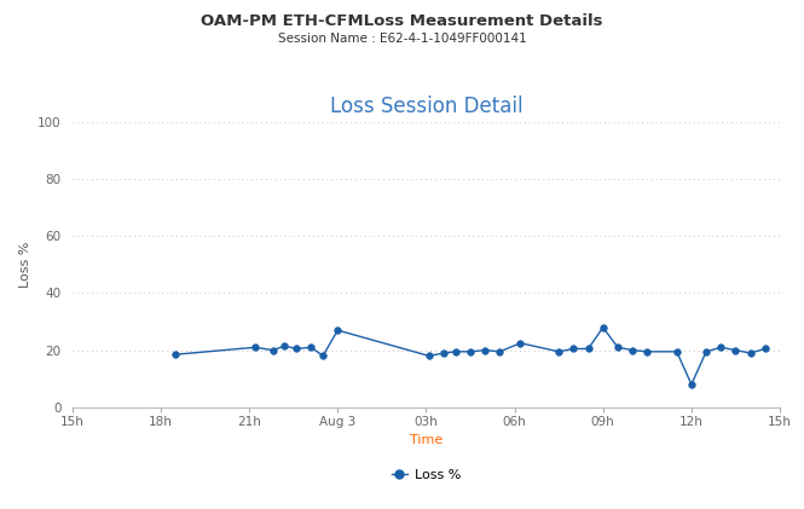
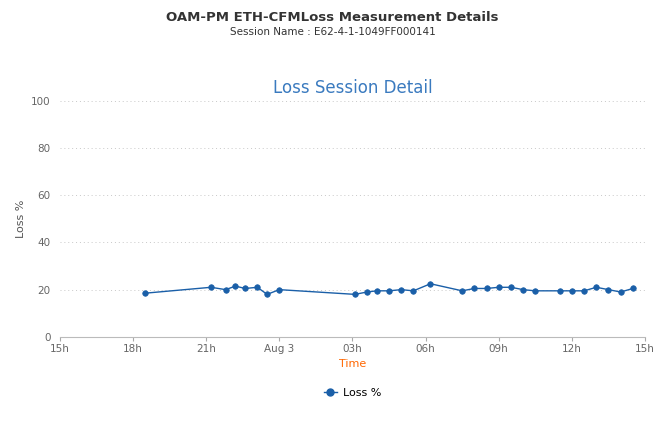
Aug 3: 27.0 -> 20.0
09h: 28.0 -> 21.0
12h: 8.0 -> 19.5
